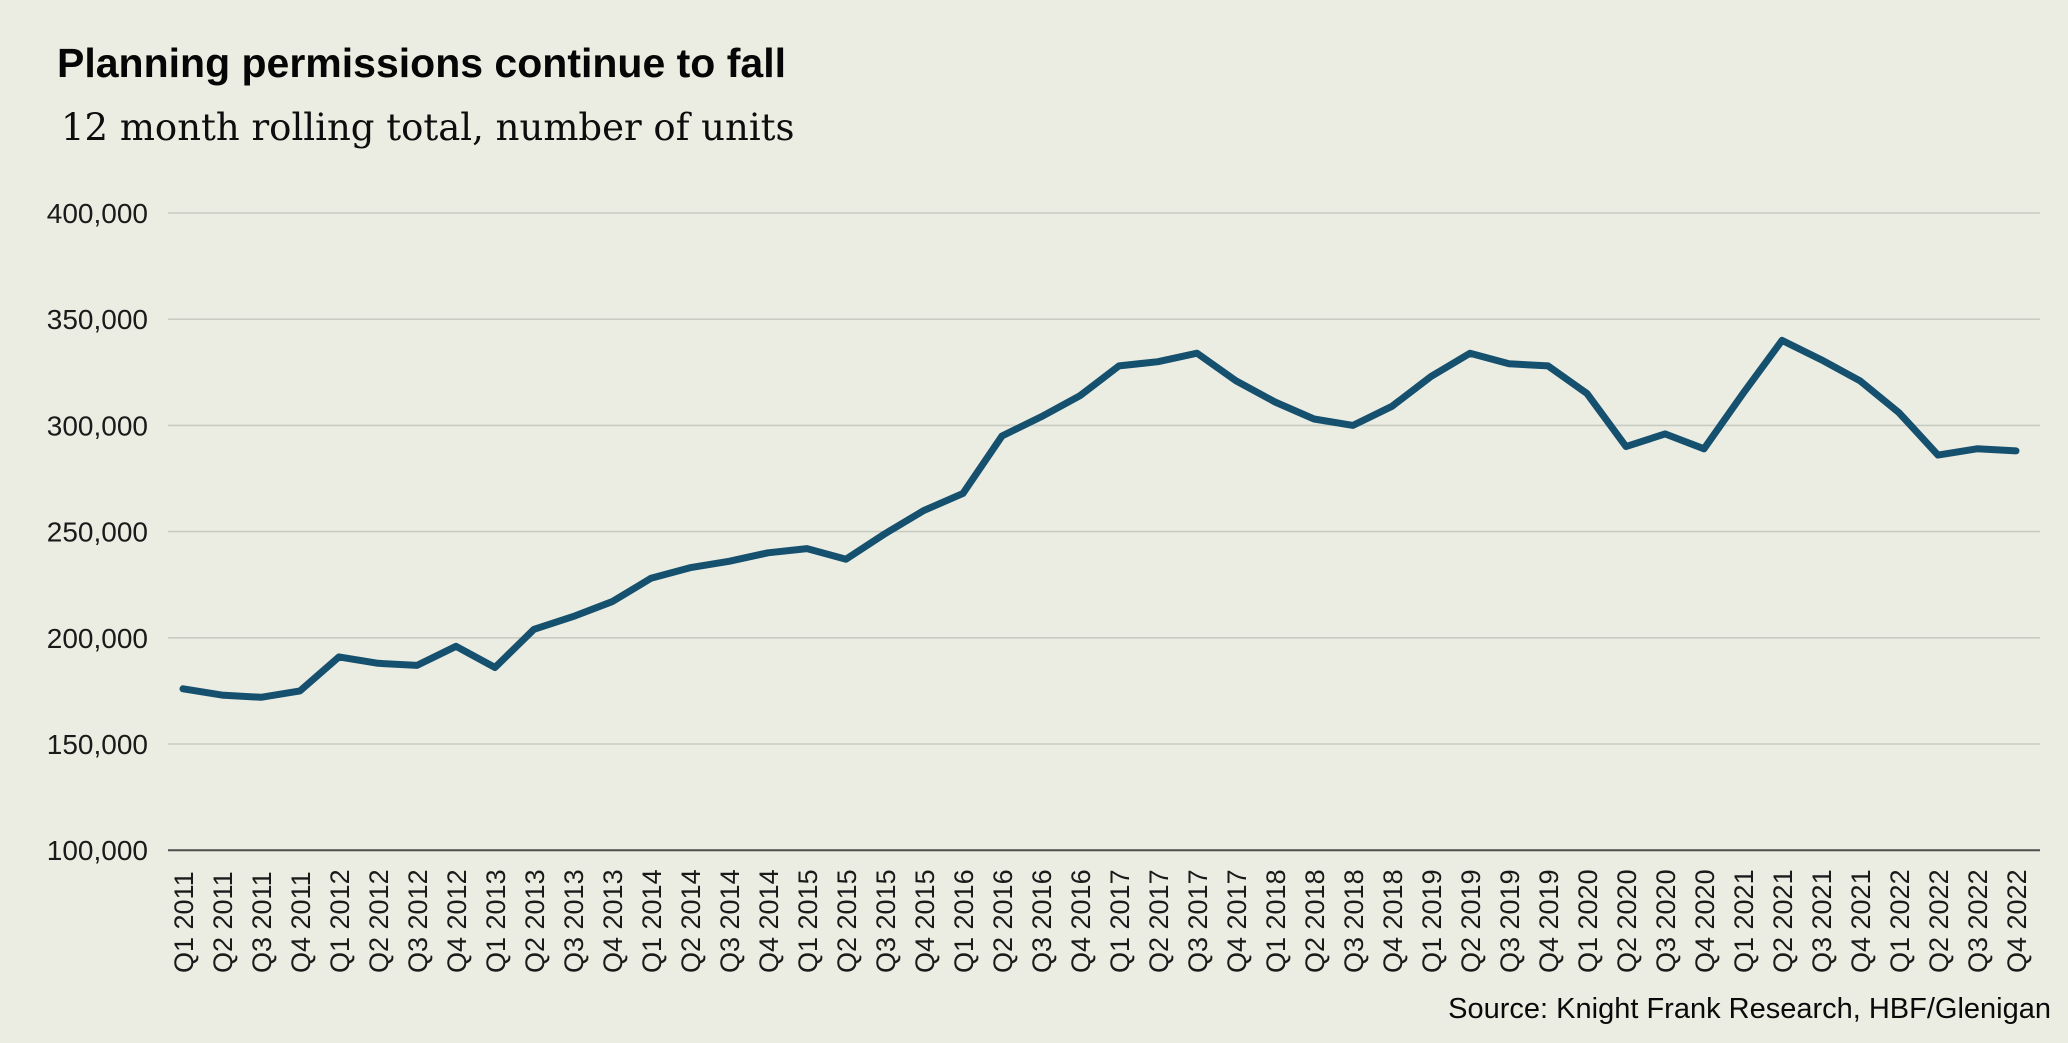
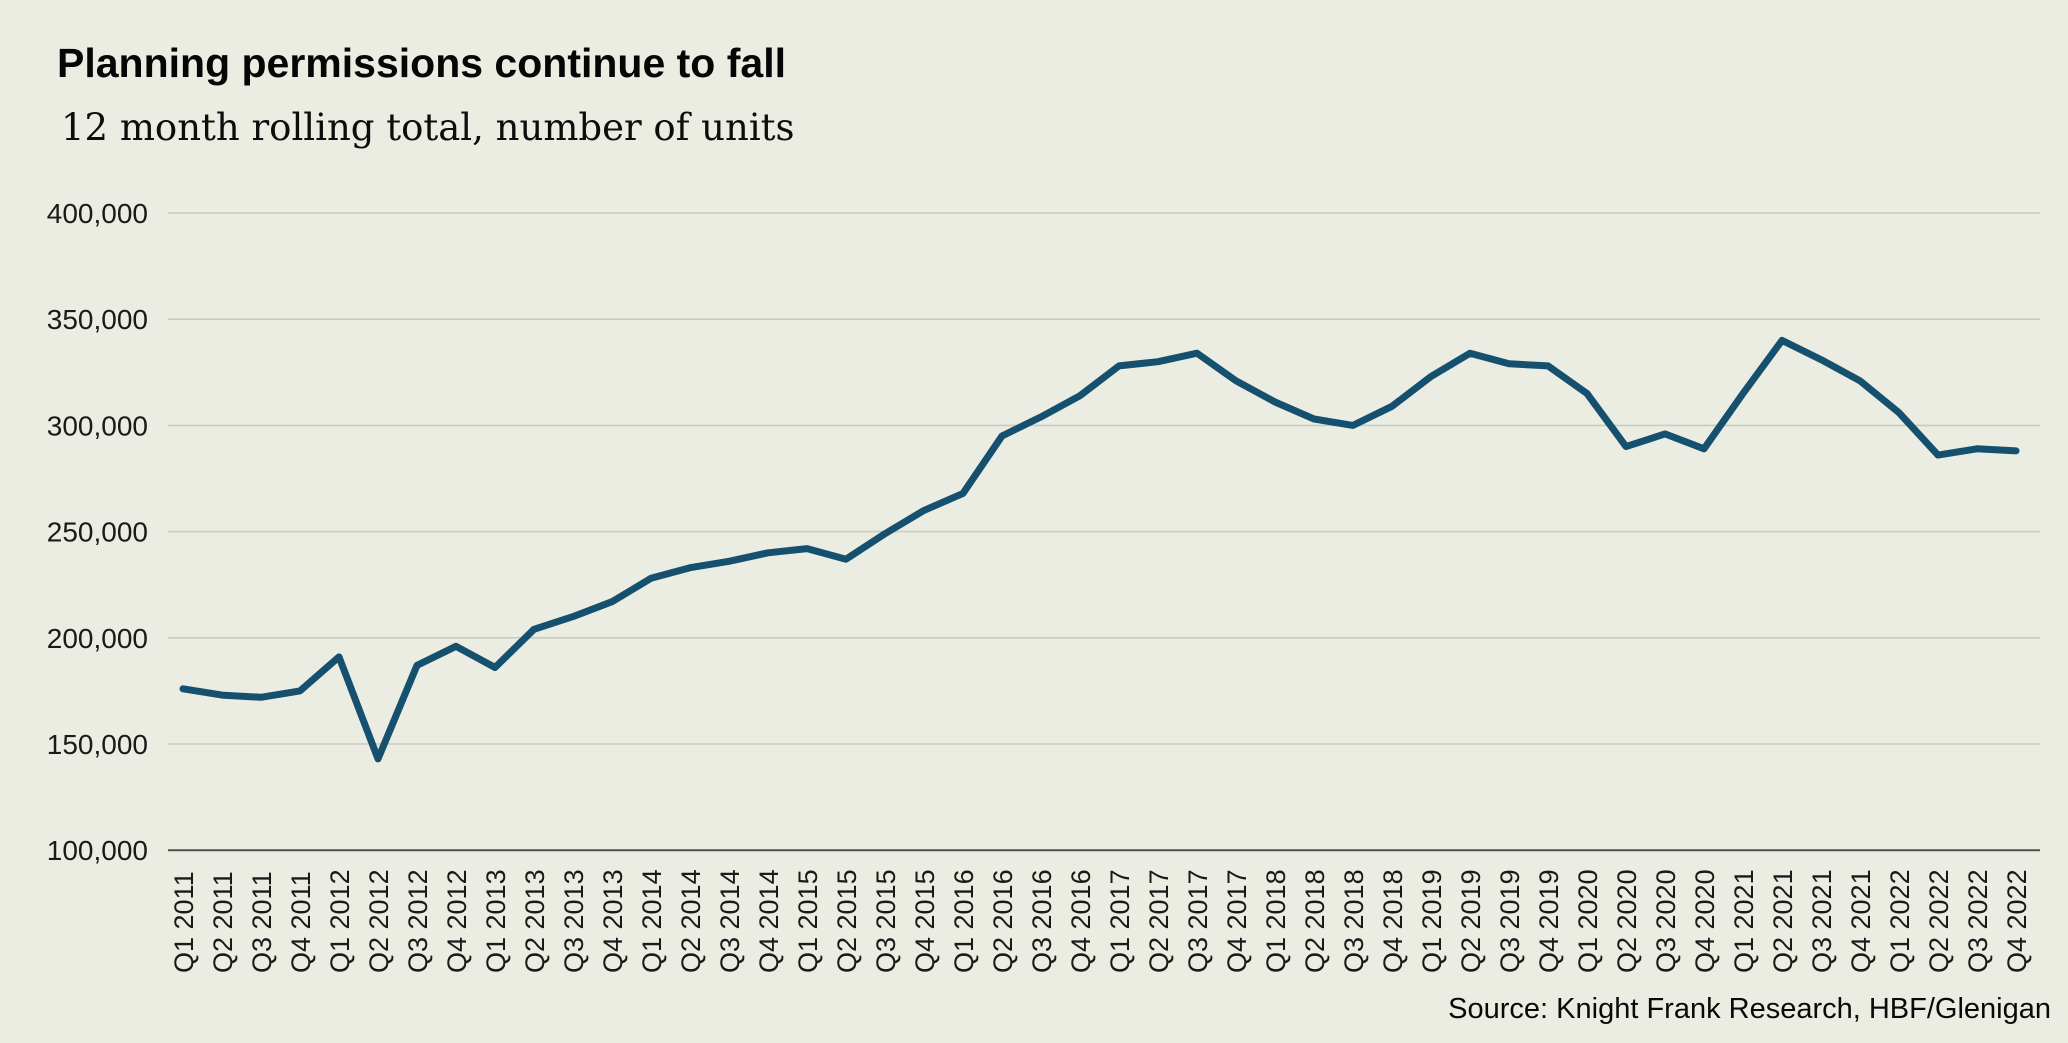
Q2 2012: 188000 -> 143000
